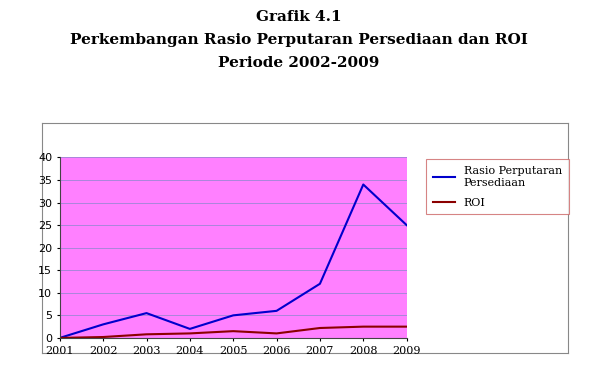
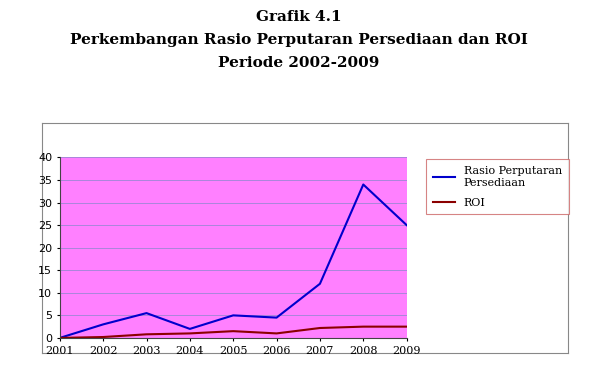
Rasio Perputaran Persediaan/2006: 6.0 -> 4.5
